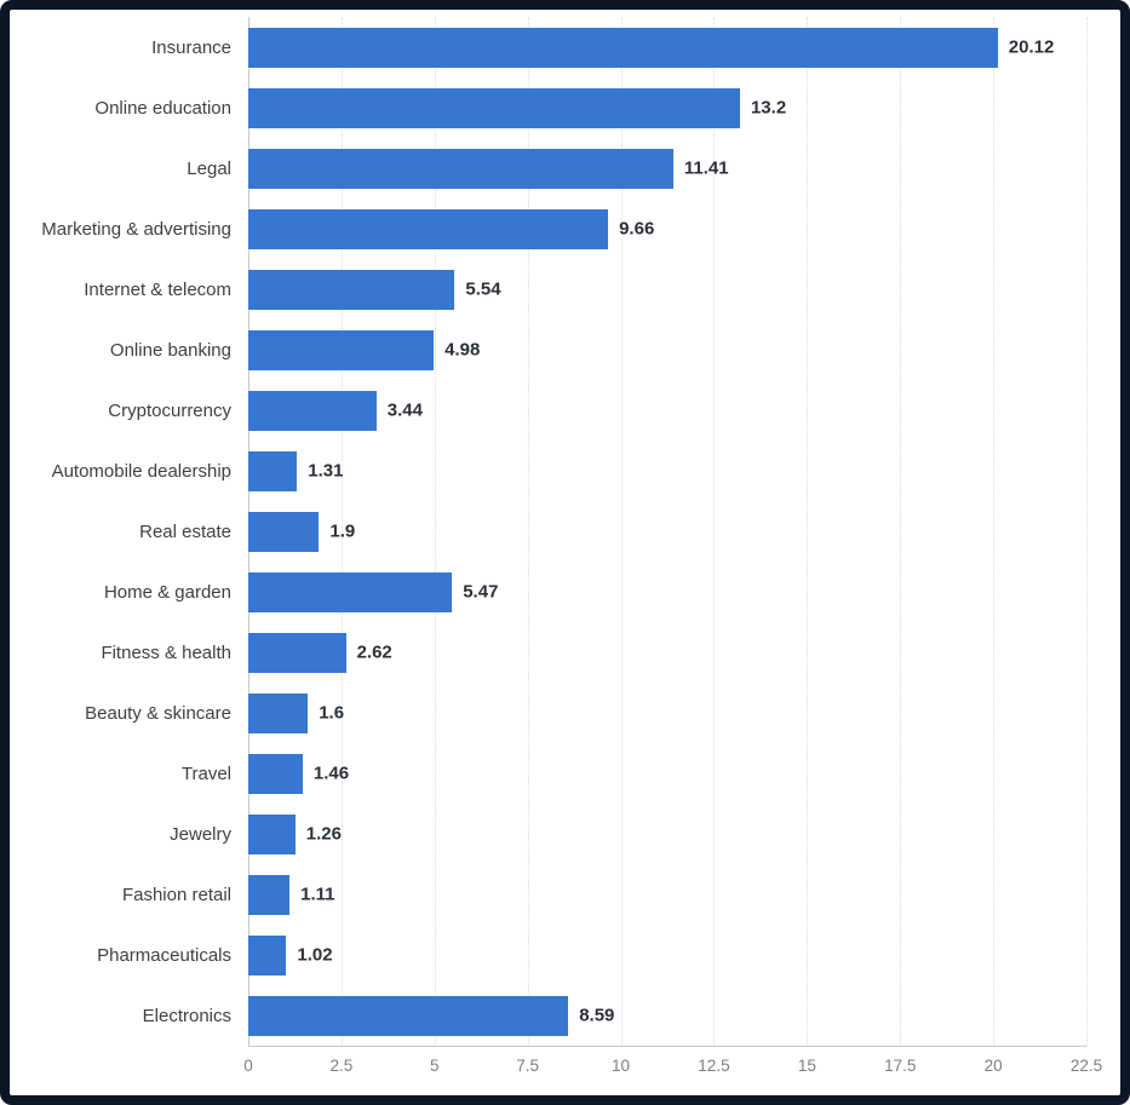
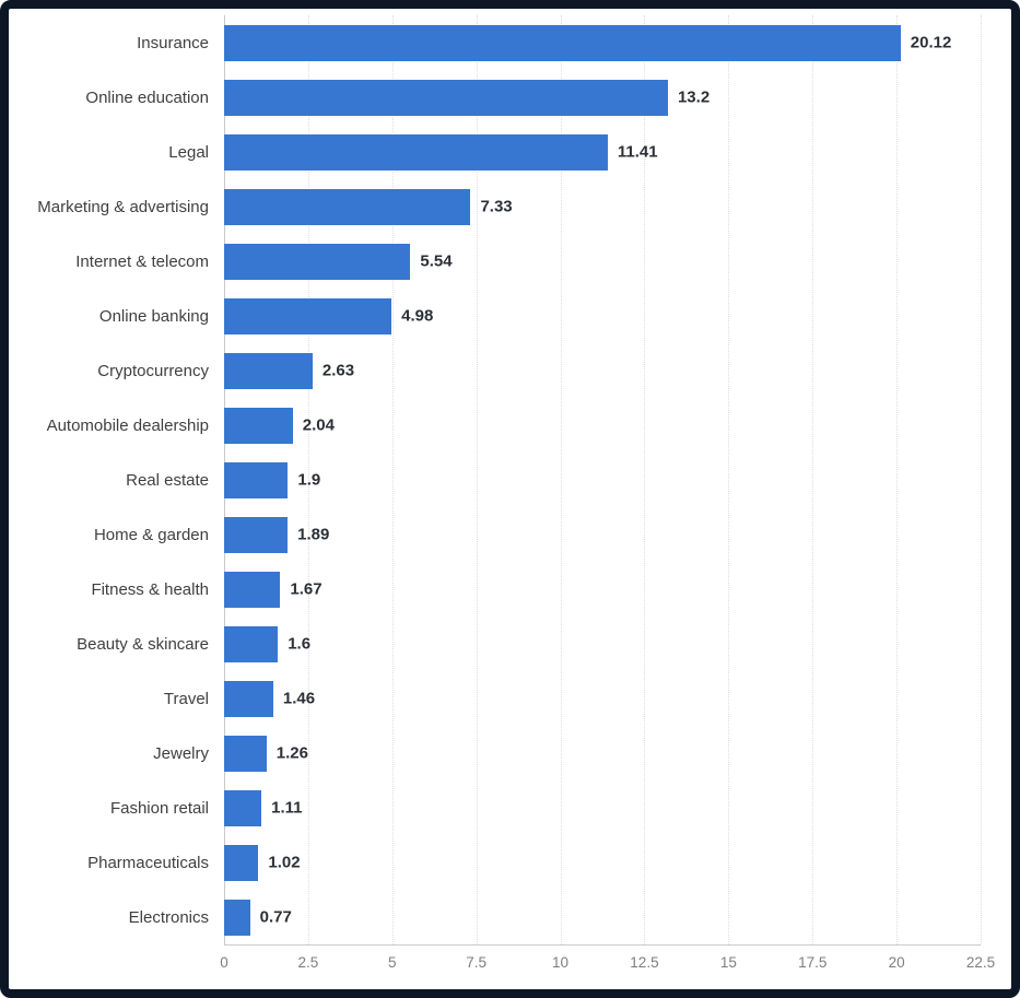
Marketing & advertising: 9.66 -> 7.33
Cryptocurrency: 3.44 -> 2.63
Automobile dealership: 1.31 -> 2.04
Home & garden: 5.47 -> 1.89
Fitness & health: 2.62 -> 1.67
Electronics: 8.59 -> 0.77
